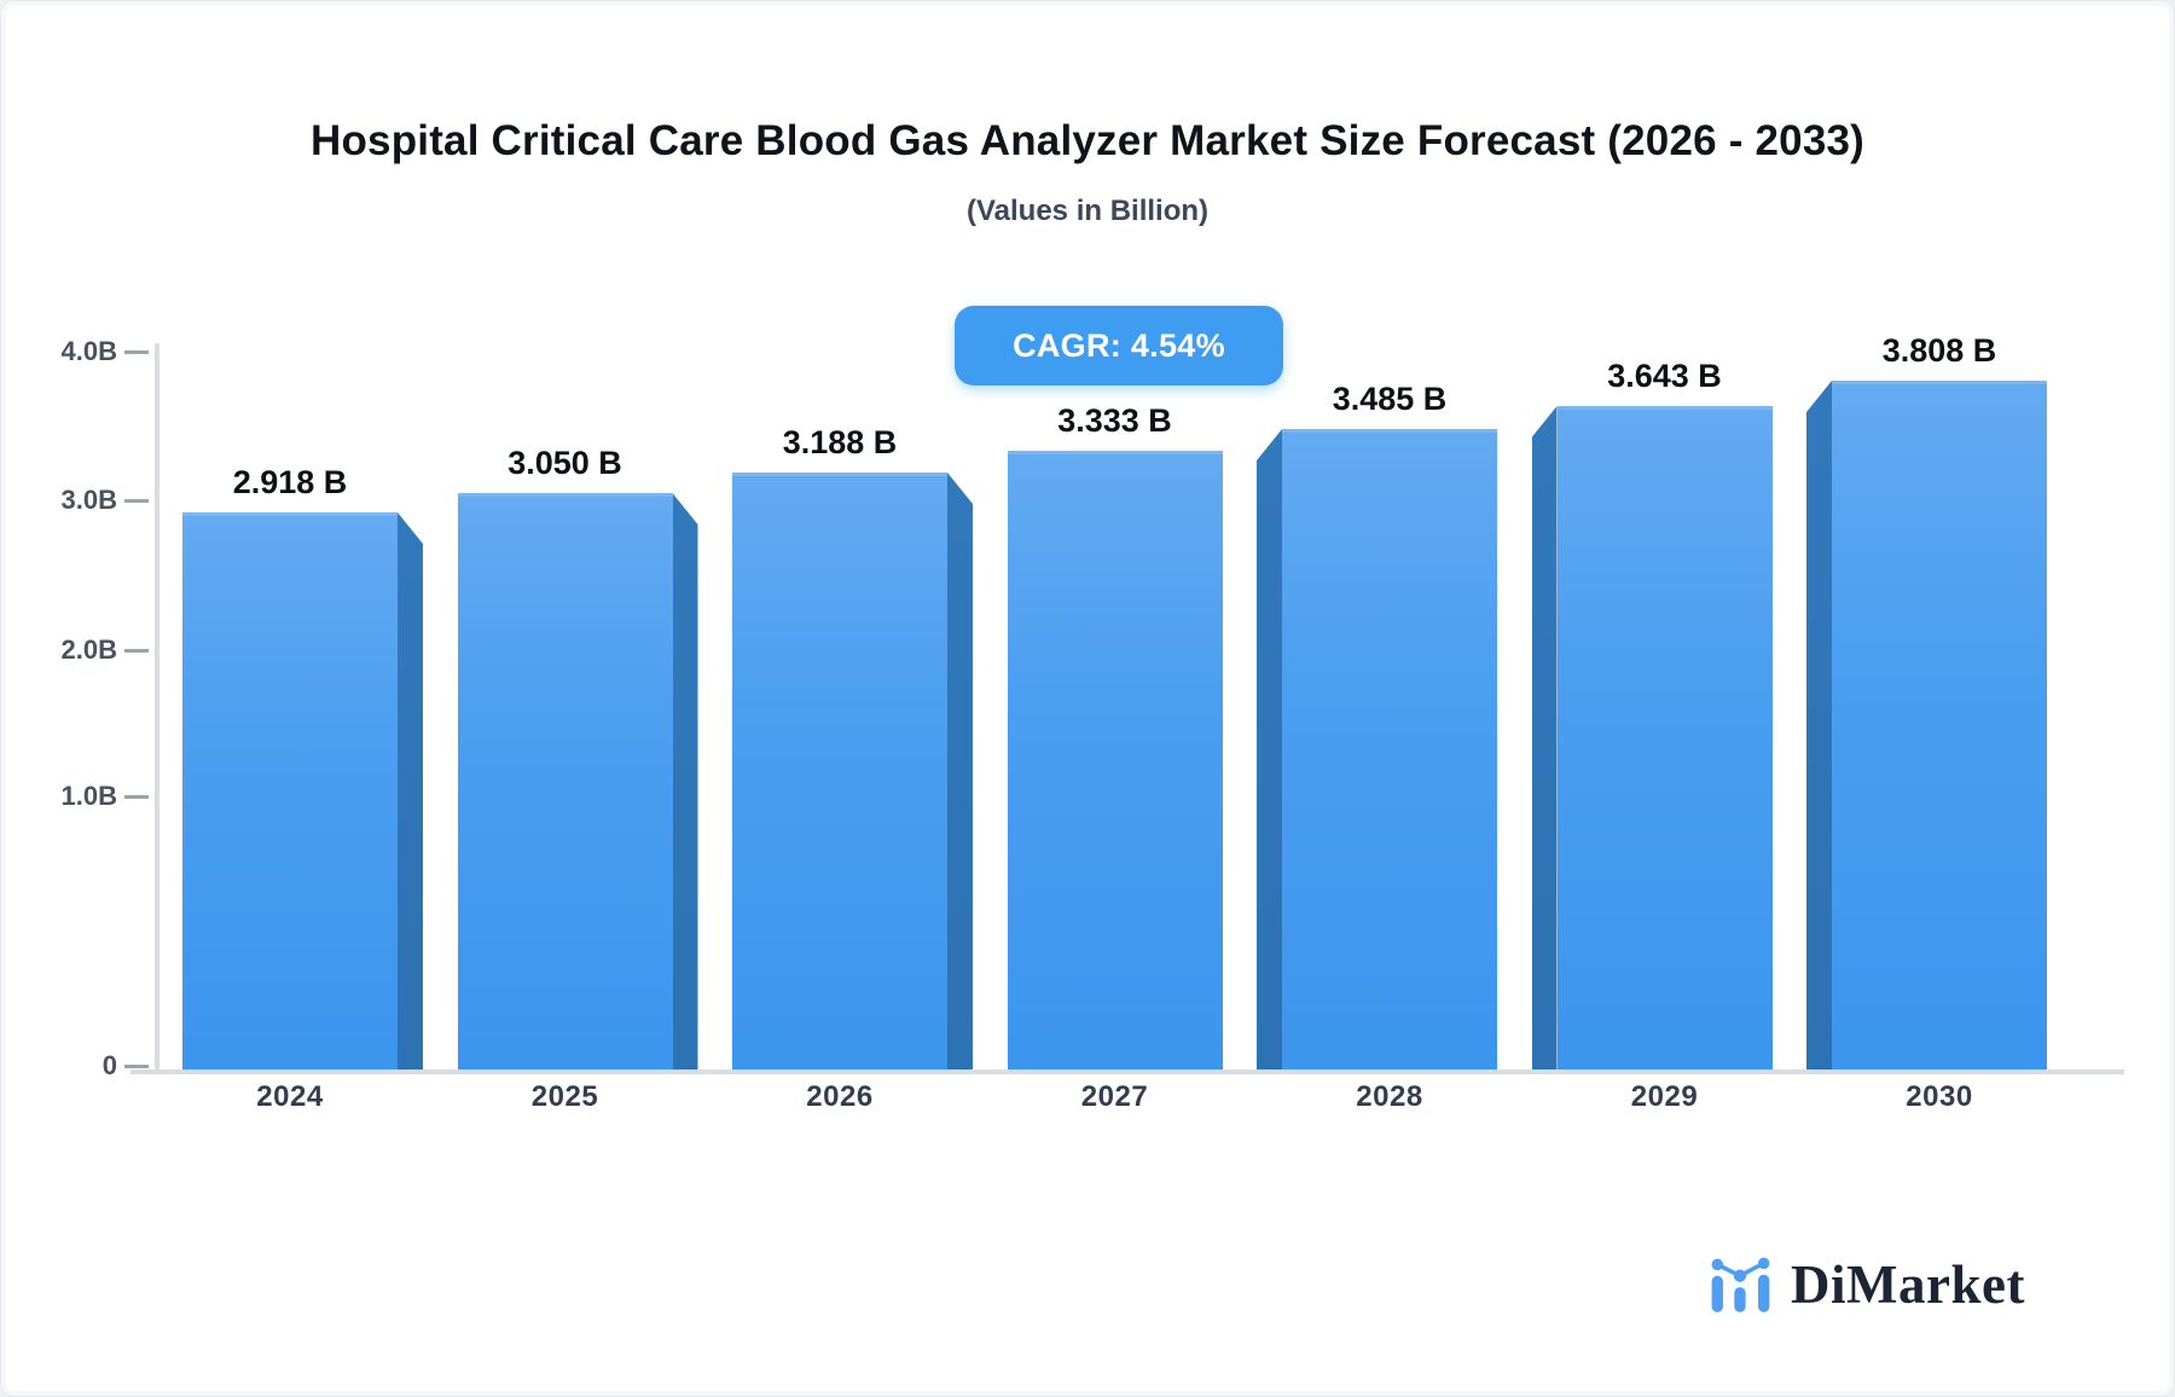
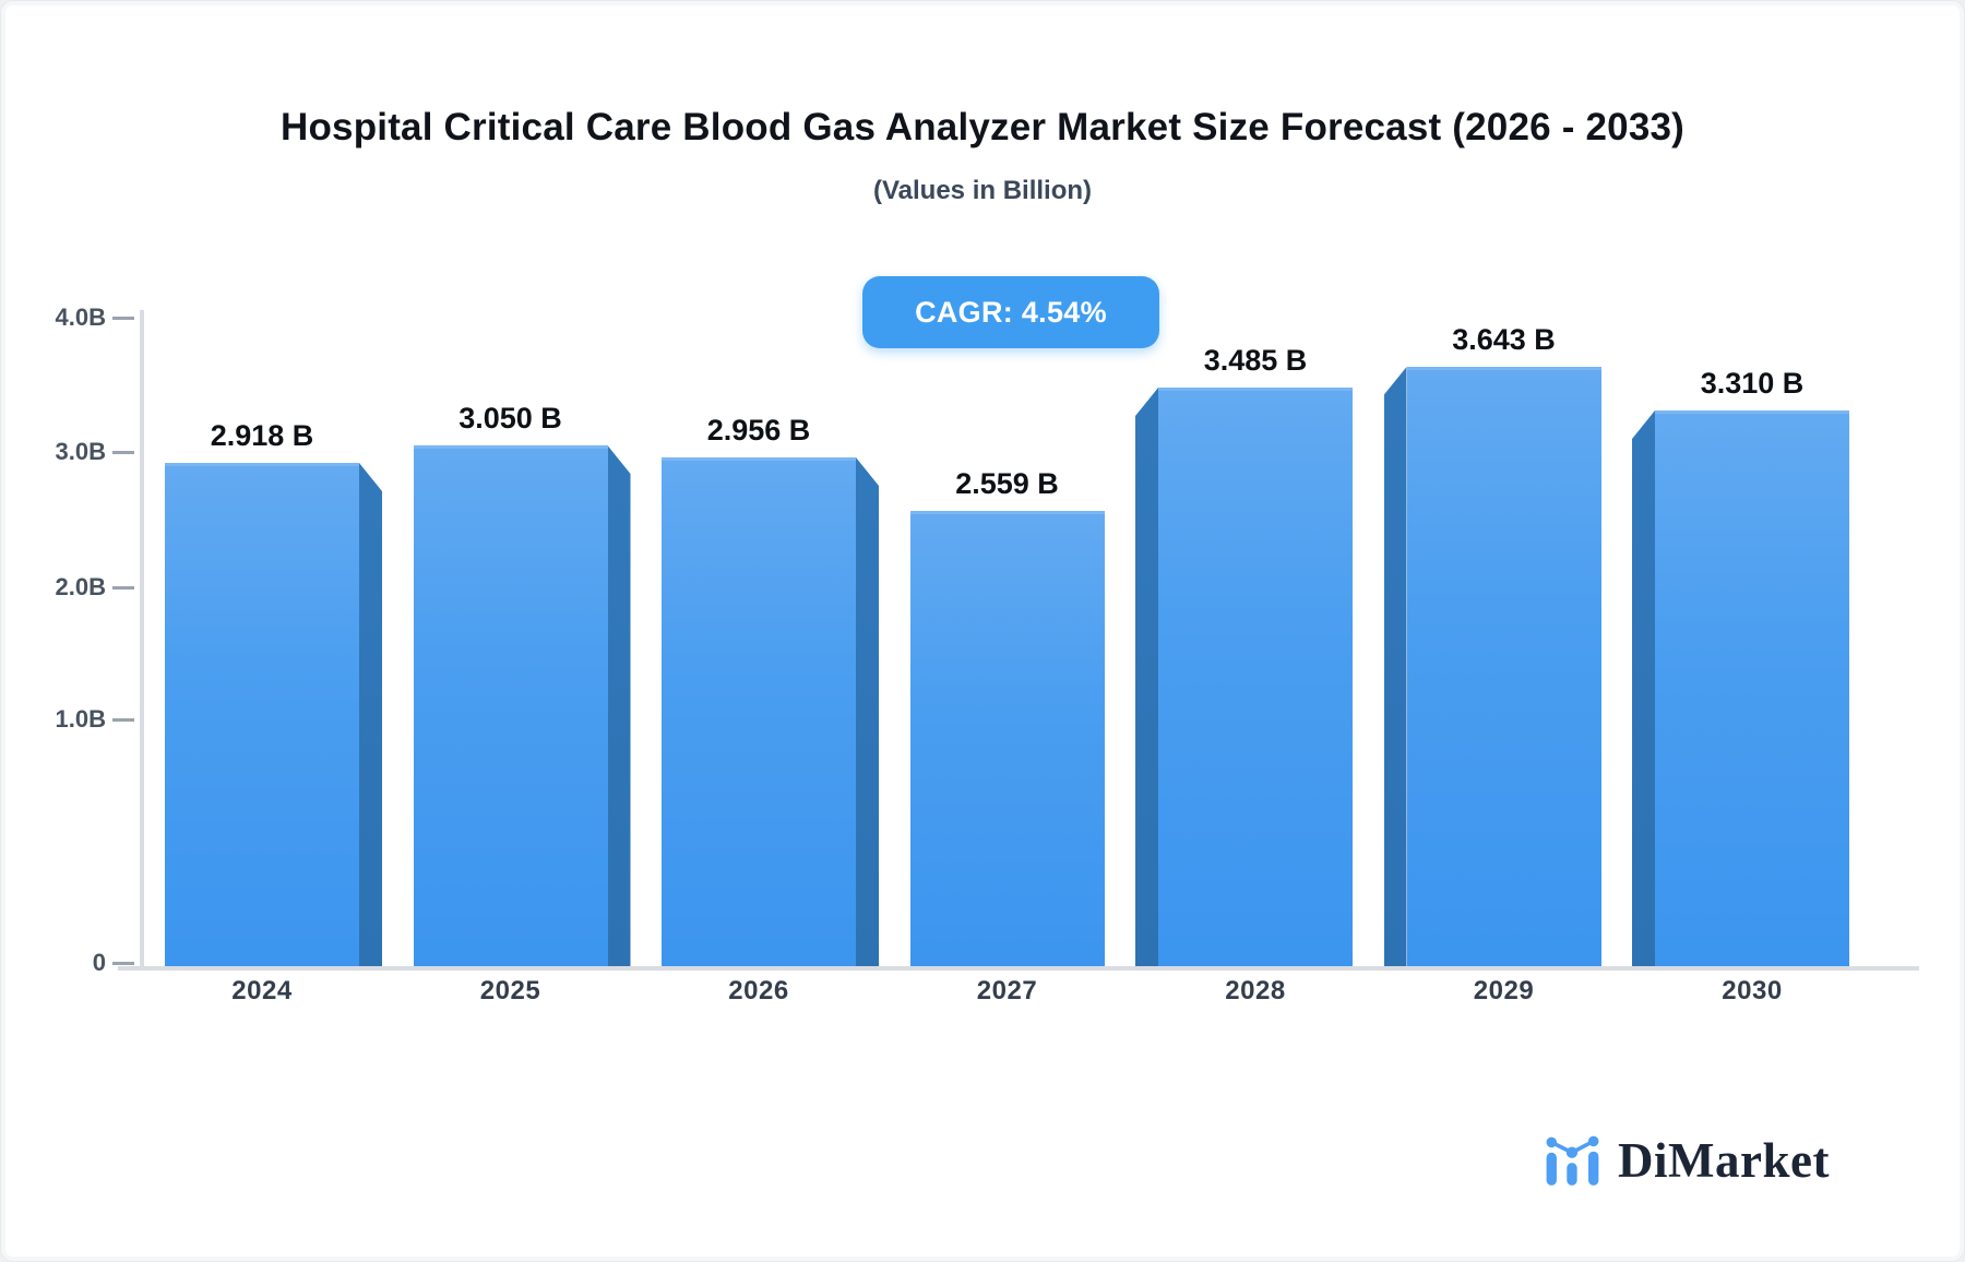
2026: 3.188 -> 2.956
2027: 3.333 -> 2.559
2030: 3.808 -> 3.310
